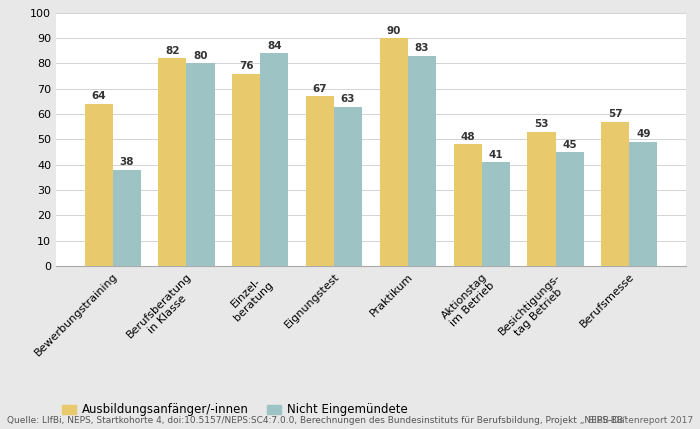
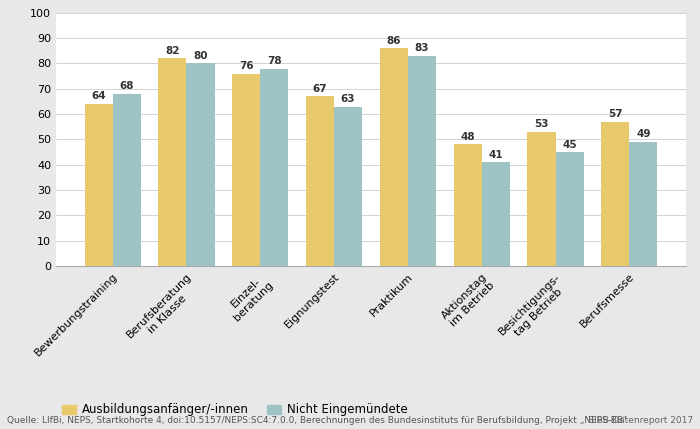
Nicht Eingemündete/Bewerbungstraining: 38 -> 68
Nicht Eingemündete/Einzel- beratung: 84 -> 78
Ausbildungsanfänger/-innen/Praktikum: 90 -> 86
